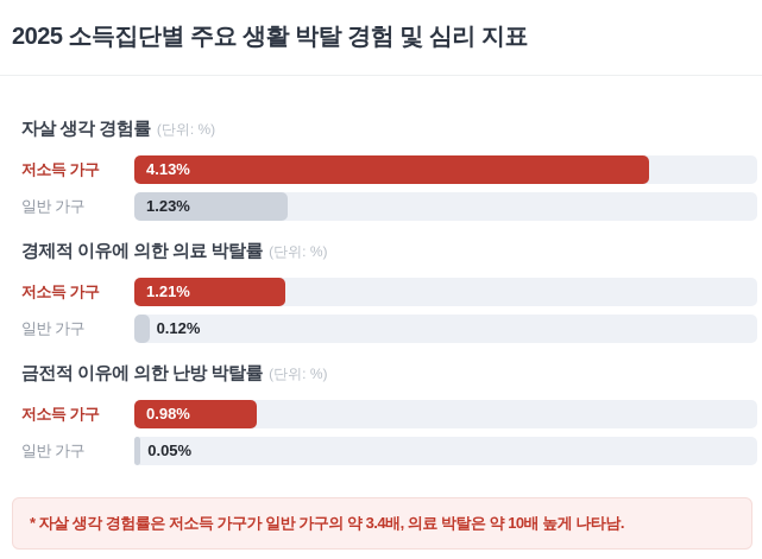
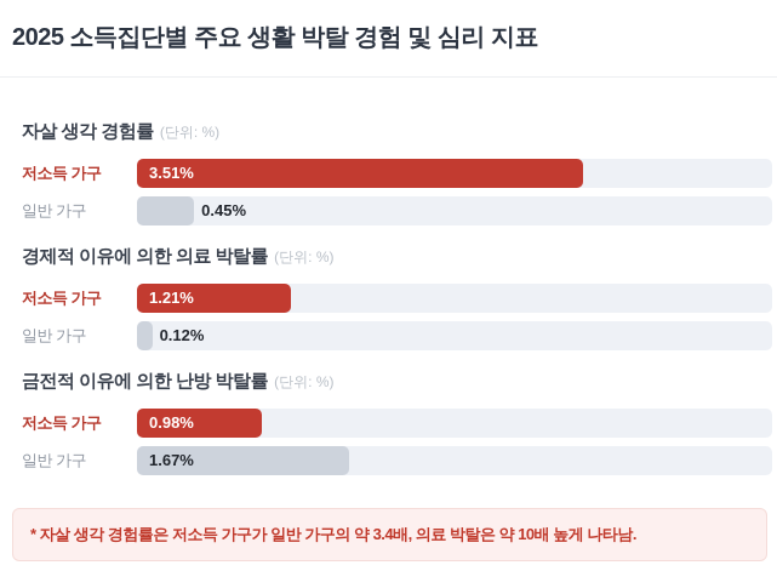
자살 생각 경험률/저소득 가구: 4.13% -> 3.51%
자살 생각 경험률/일반 가구: 1.23% -> 0.45%
금전적 이유에 의한 난방 박탈률/일반 가구: 0.05% -> 1.67%
